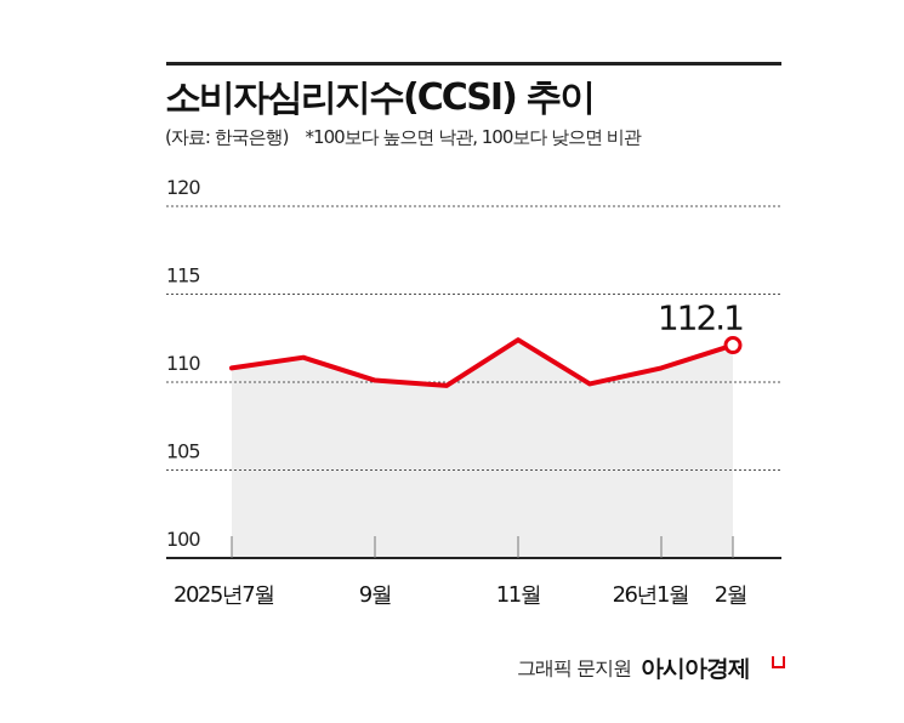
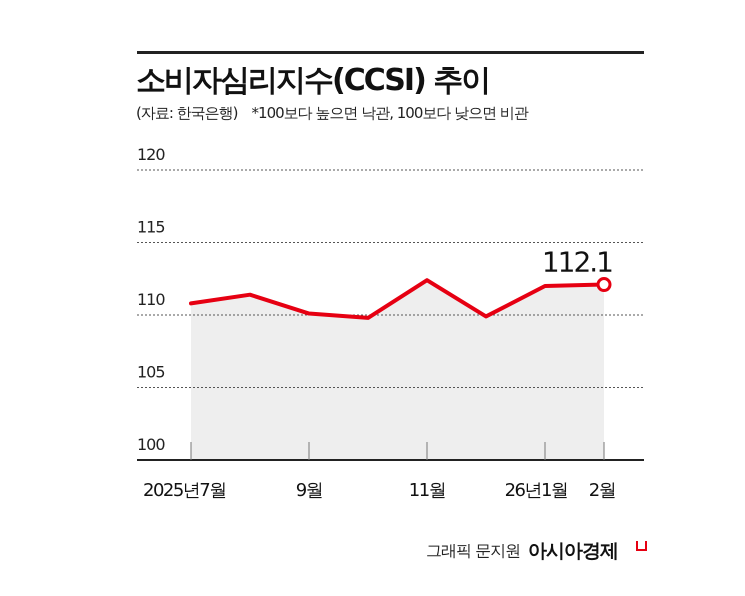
26년1월: 110.8 -> 112.0
